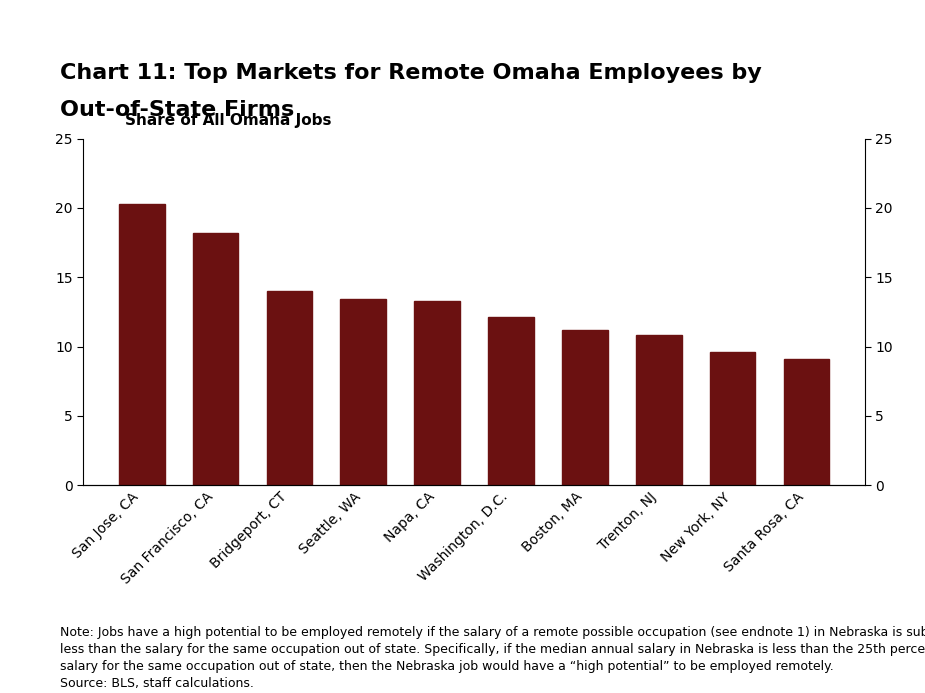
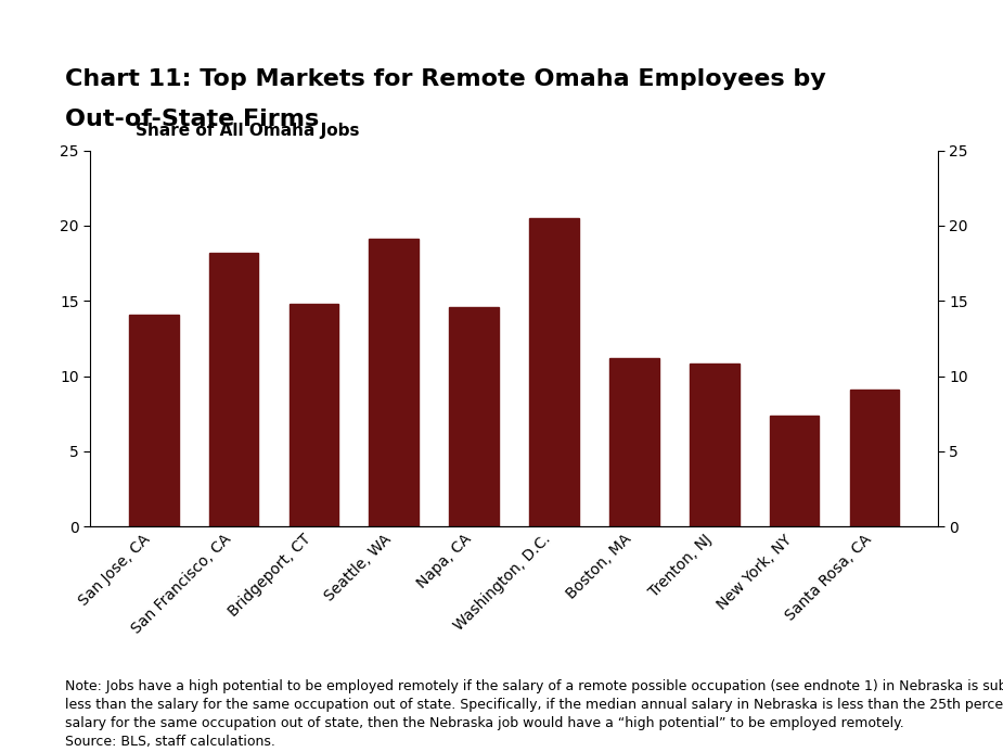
San Jose, CA: 20.3 -> 14.1
Bridgeport, CT: 14.0 -> 14.8
Seattle, WA: 13.4 -> 19.1
Napa, CA: 13.3 -> 14.6
Washington, D.C.: 12.1 -> 20.5
New York, NY: 9.6 -> 7.4
